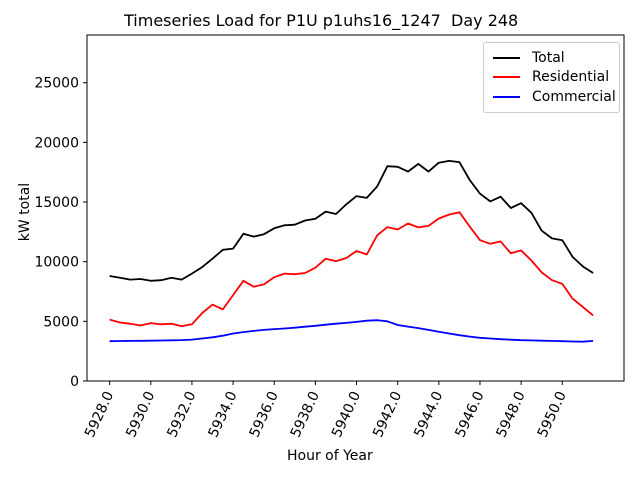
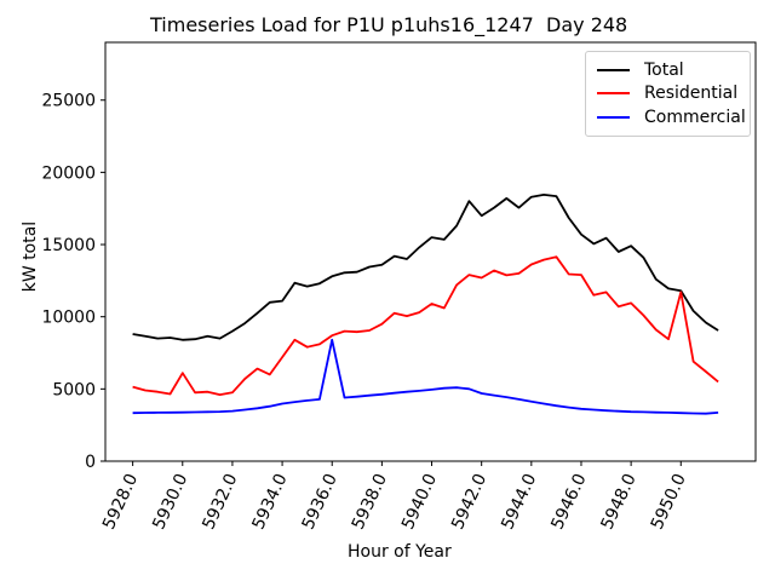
Residential/5930.0: 4800 -> 6100
Commercial/5936.0: 4400 -> 8400
Total/5942.0: 18000 -> 17000
Residential/5946.0: 11800 -> 12900
Residential/5950.0: 8200 -> 11700
